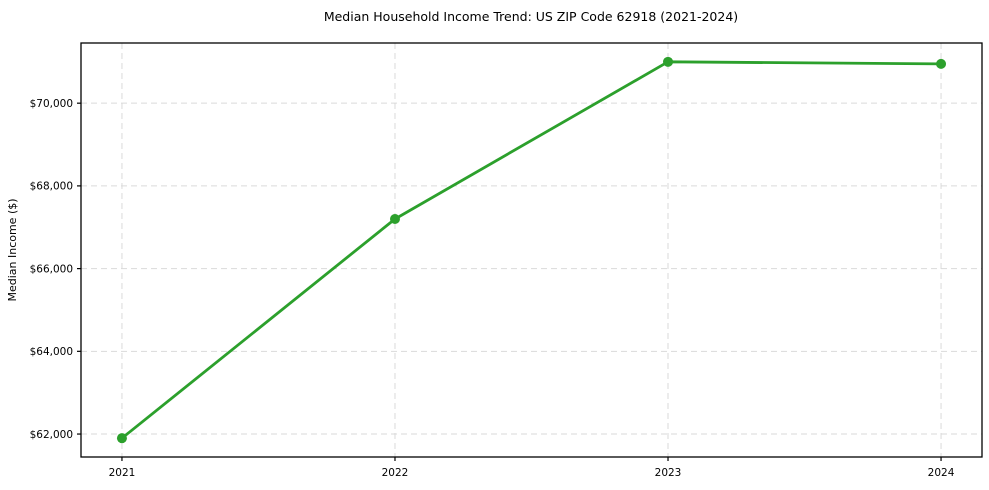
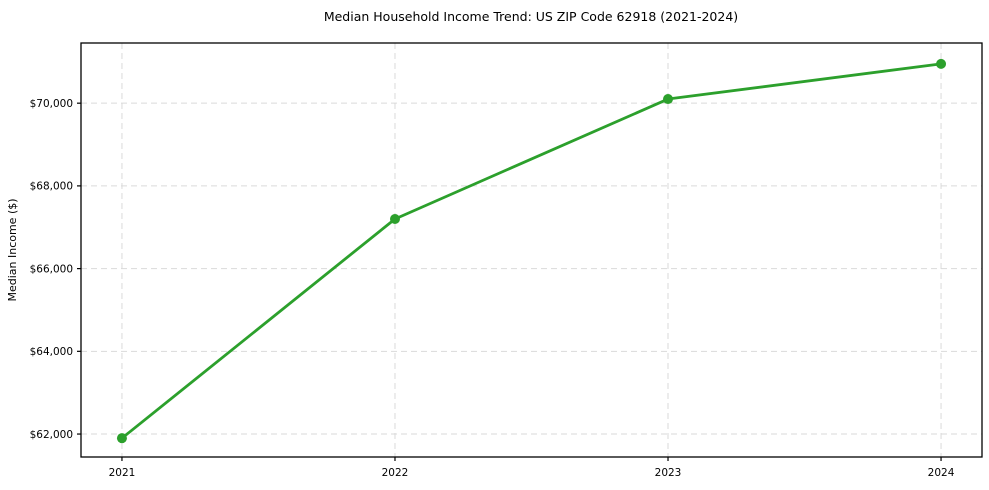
2023: $71000 -> $70100
